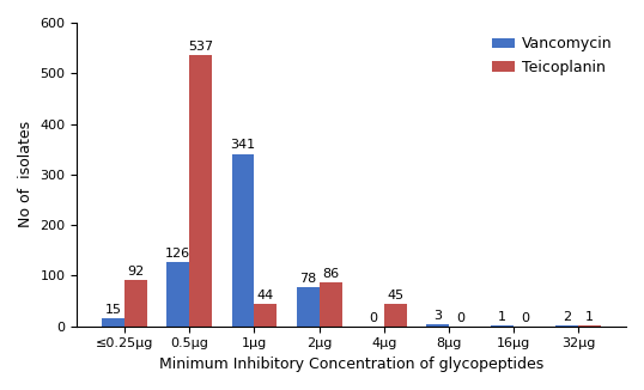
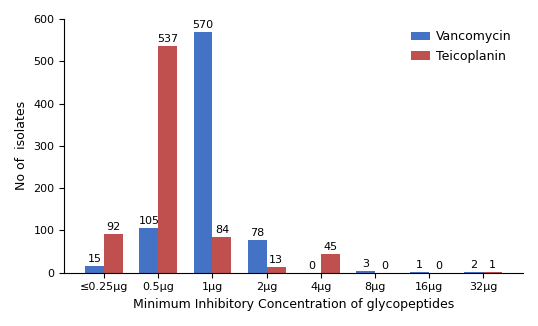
Vancomycin/0.5μg: 126 -> 105
Vancomycin/1μg: 341 -> 570
Teicoplanin/1μg: 44 -> 84
Teicoplanin/2μg: 86 -> 13
